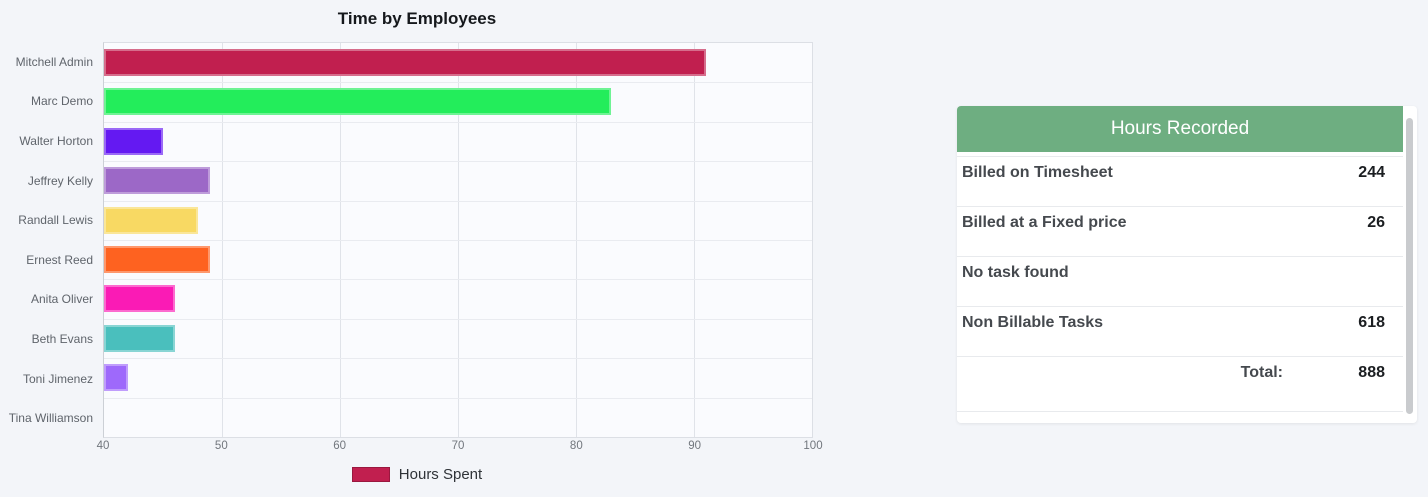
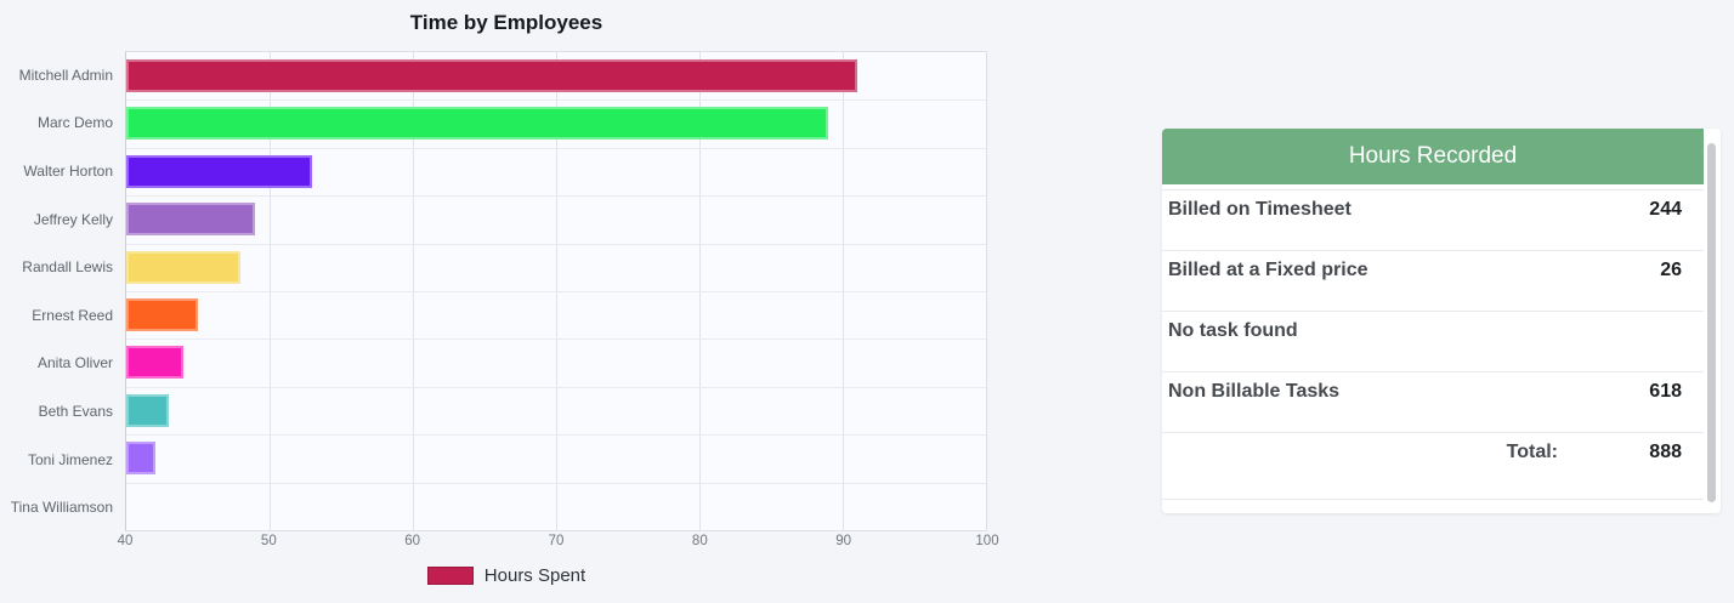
Marc Demo: 83 -> 89
Walter Horton: 45 -> 53
Ernest Reed: 49 -> 45
Anita Oliver: 46 -> 44
Beth Evans: 46 -> 43
